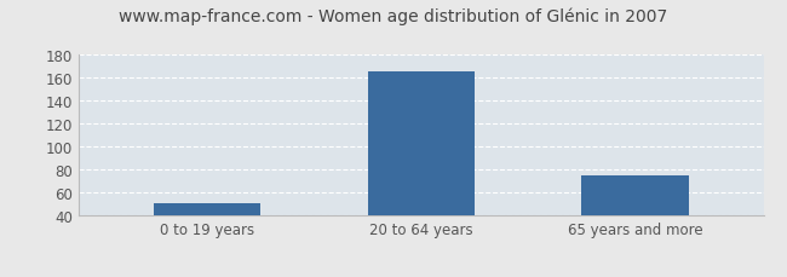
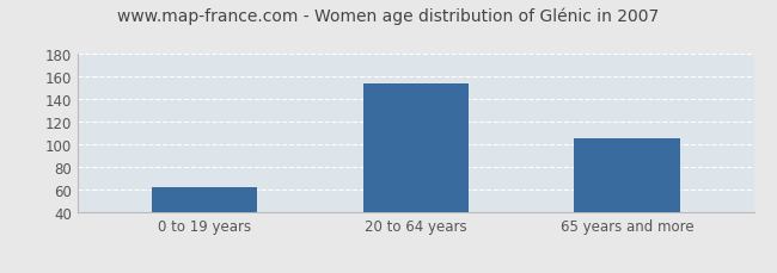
0 to 19 years: 51 -> 62
20 to 64 years: 165 -> 154
65 years and more: 75 -> 106
